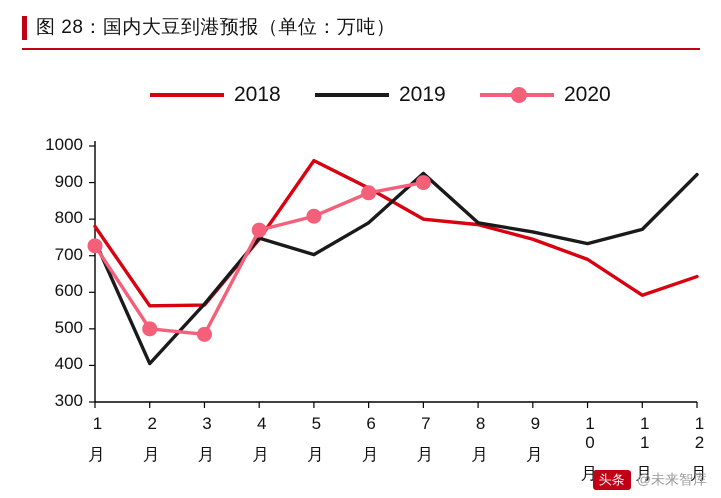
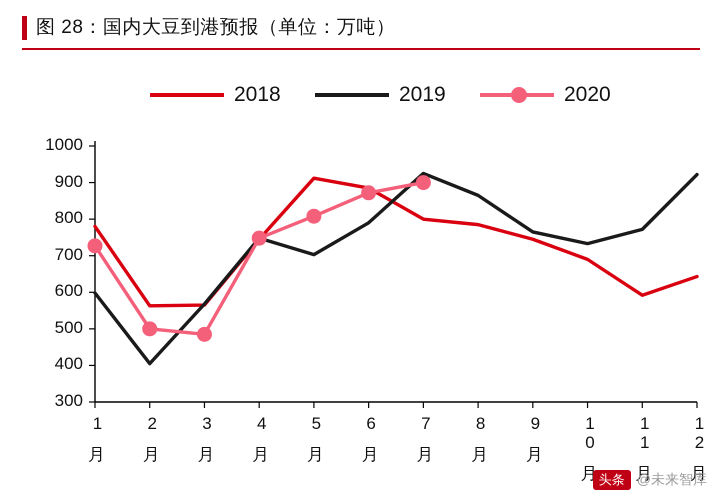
2019/1月: 740 -> 600
2020/4月: 770 -> 750
2018/5月: 960 -> 910
2019/8月: 790 -> 860
